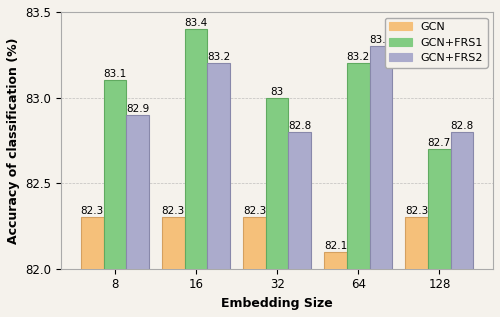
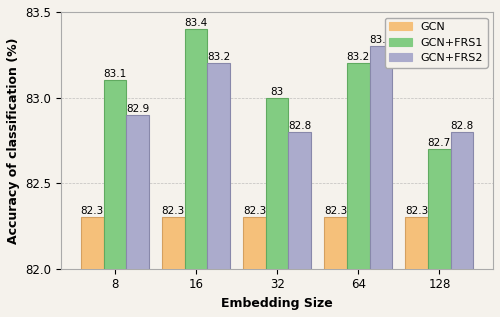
GCN/64: 82.1 -> 82.3
